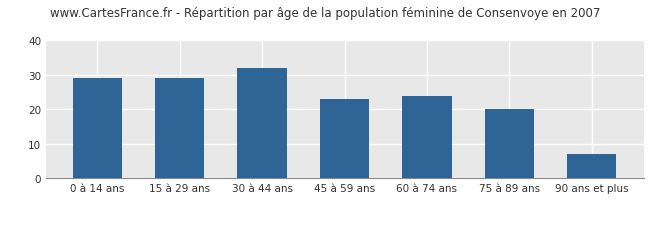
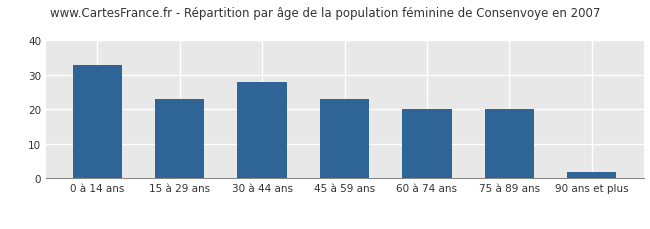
0 à 14 ans: 29 -> 33
15 à 29 ans: 29 -> 23
30 à 44 ans: 32 -> 28
60 à 74 ans: 24 -> 20
90 ans et plus: 7 -> 2
